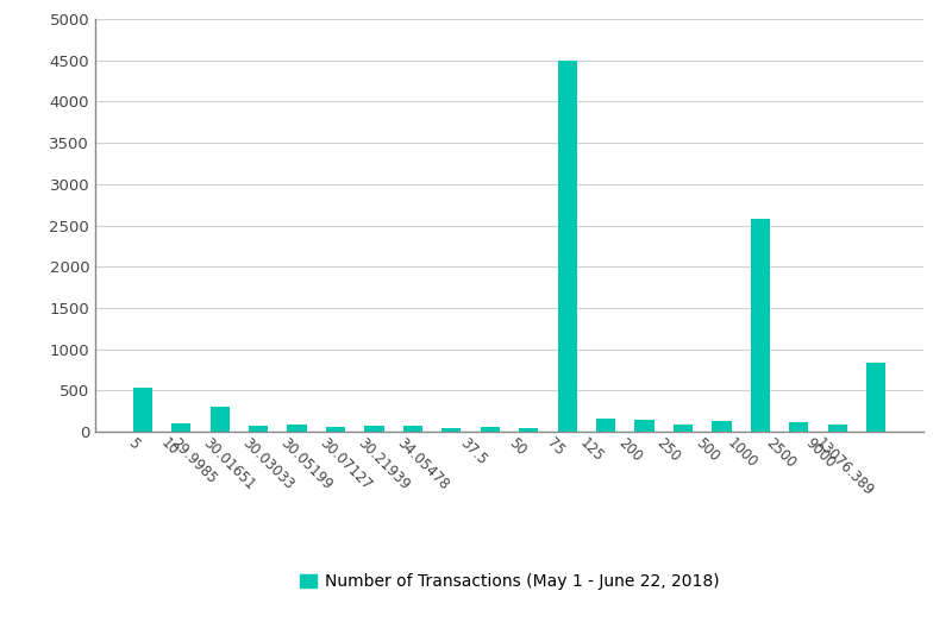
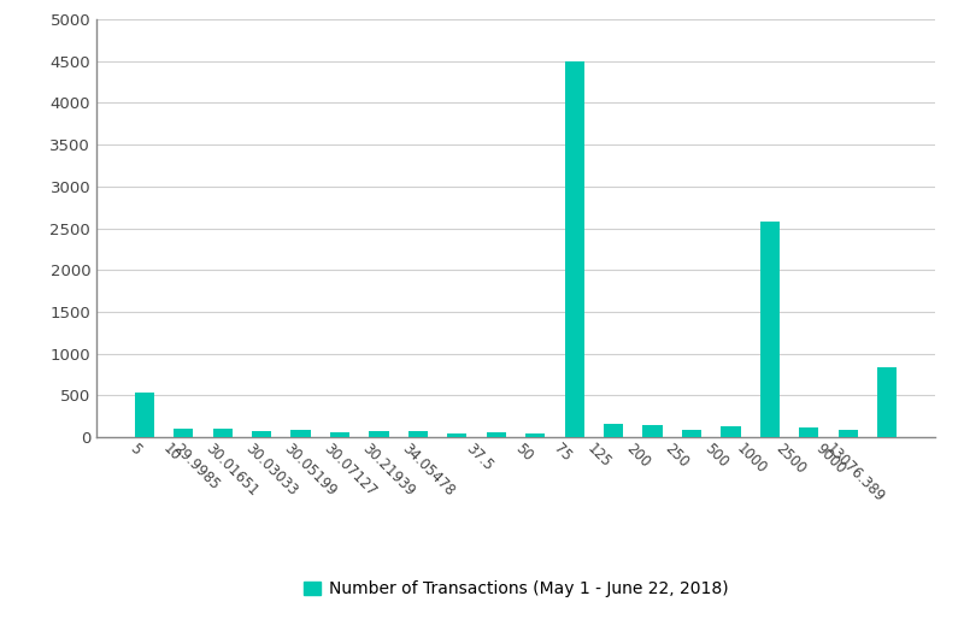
29.9985: 300 -> 100
